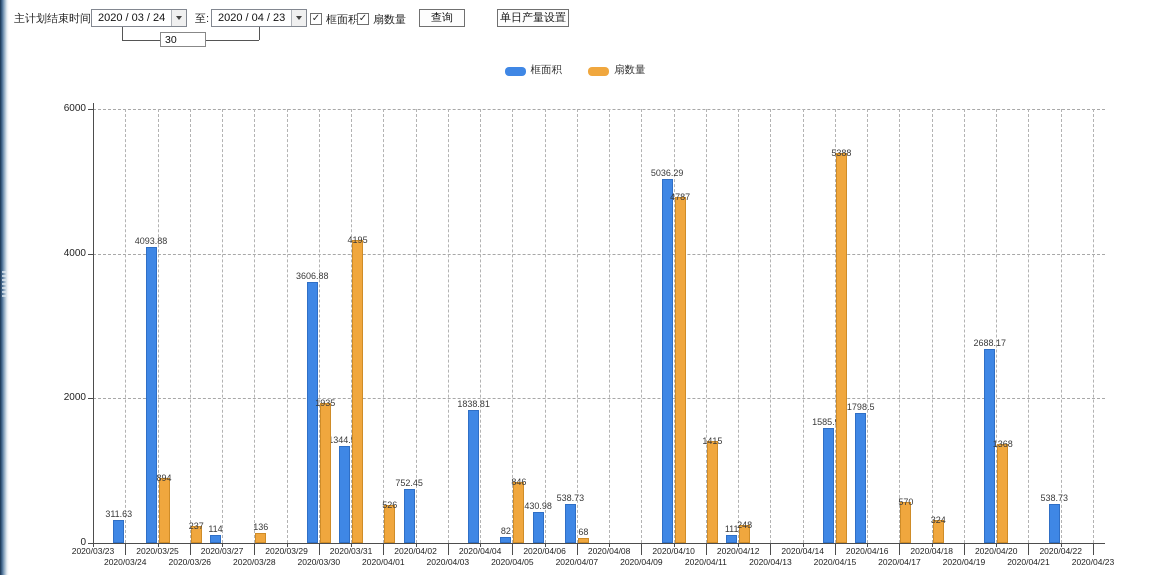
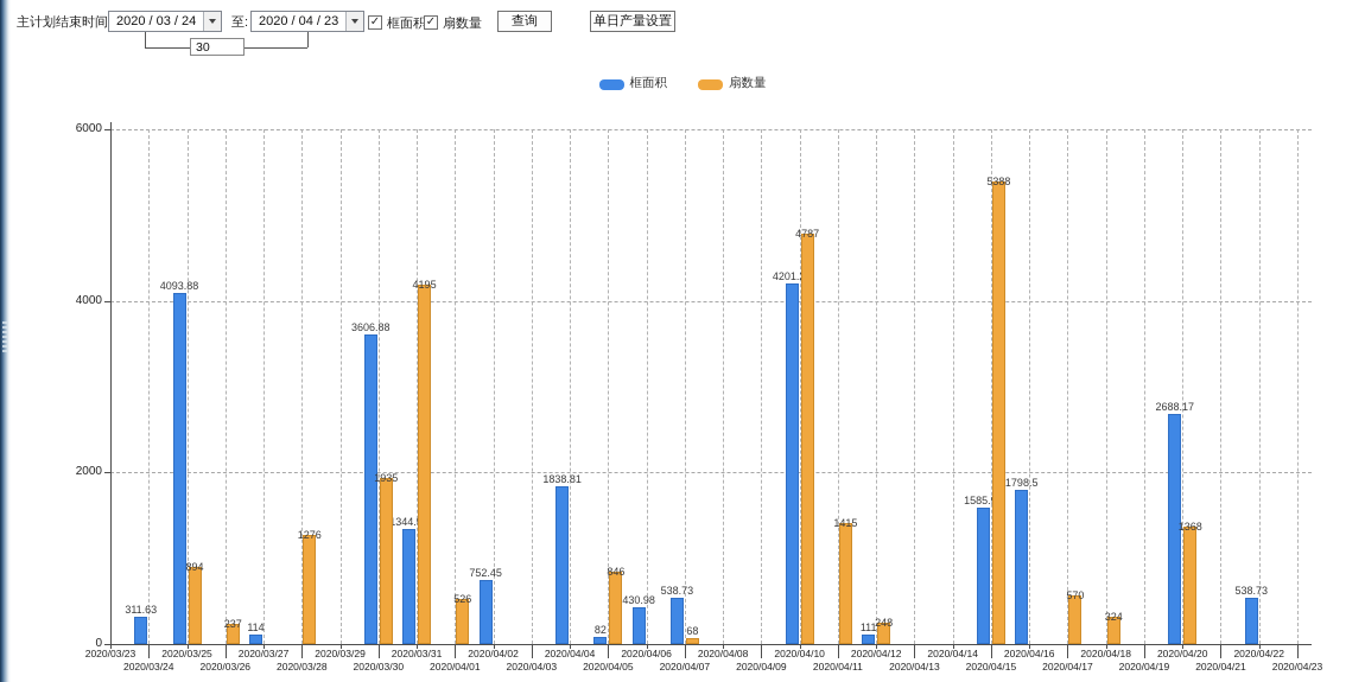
扇数量/2020/03/28: 136 -> 1276
框面积/2020/04/10: 5036.29 -> 4201.21
